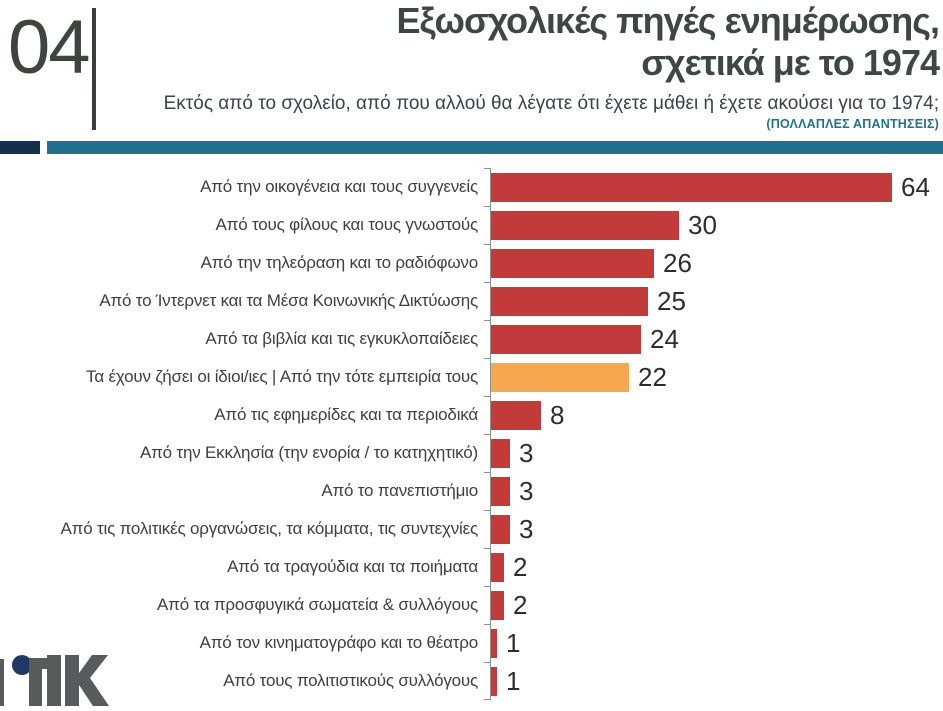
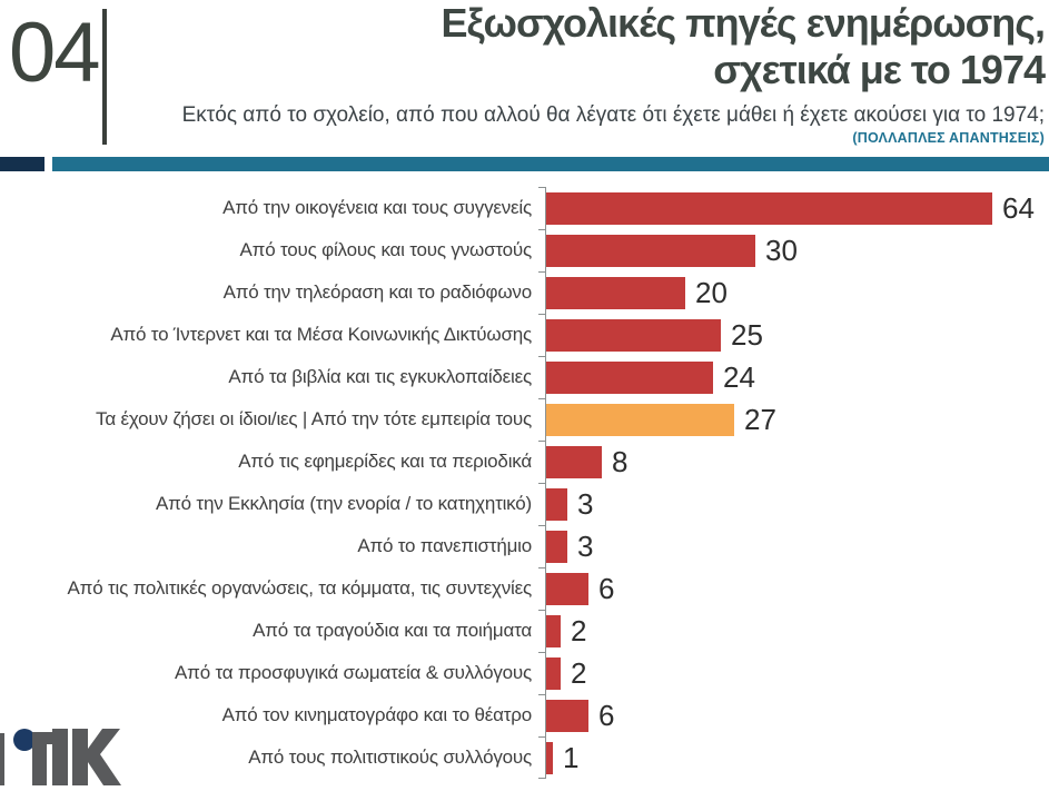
Από την τηλεόραση και το ραδιόφωνο: 26 -> 20
Τα έχουν ζήσει οι ίδιοι/ιες | Από την τότε εμπειρία τους: 22 -> 27
Από τις πολιτικές οργανώσεις, τα κόμματα, τις συντεχνίες: 3 -> 6
Από τον κινηματογράφο και το θέατρο: 1 -> 6
